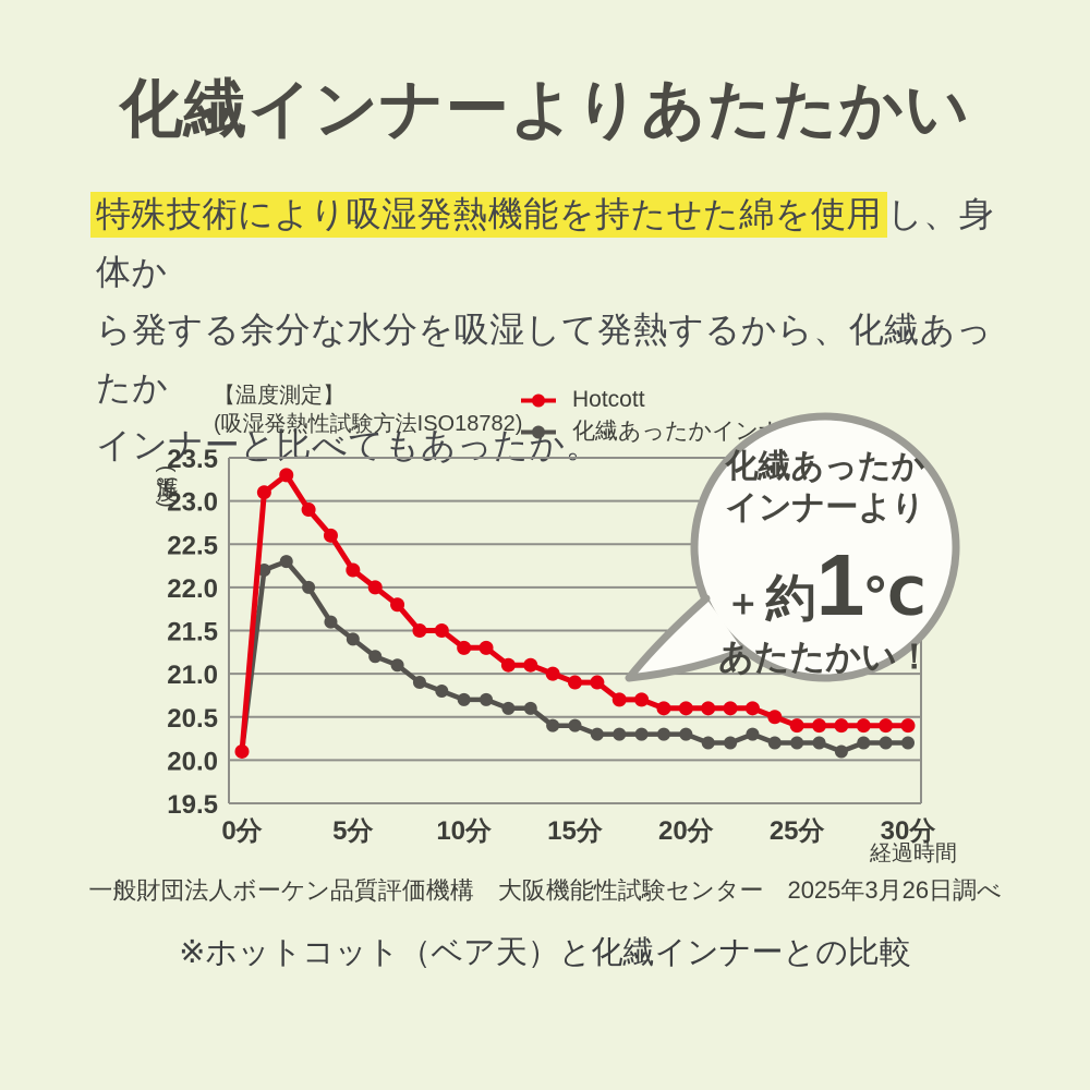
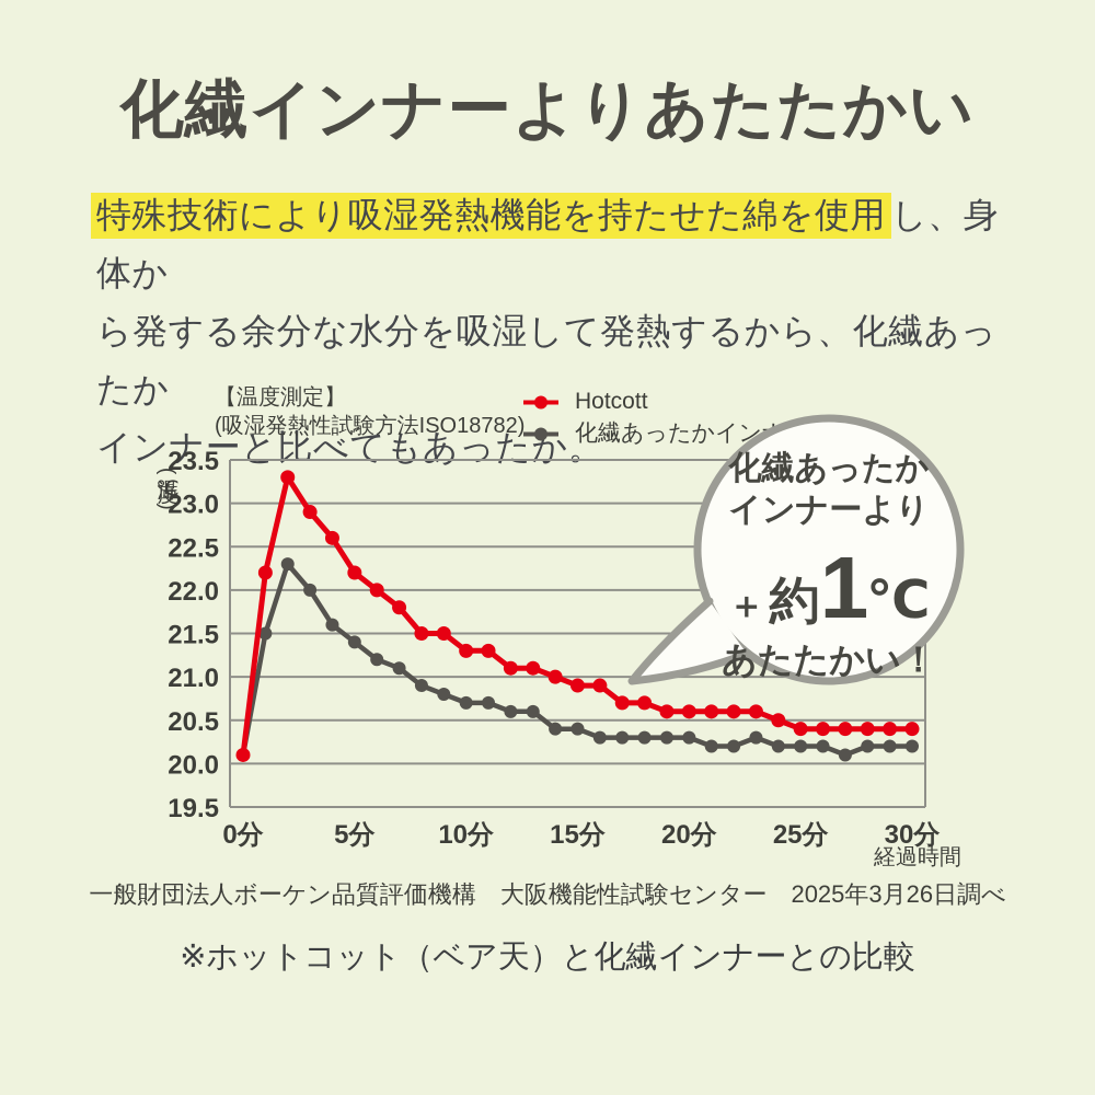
Hotcott/1: 23.1 -> 22.2
化繊あったかインナー/1: 22.2 -> 21.5
